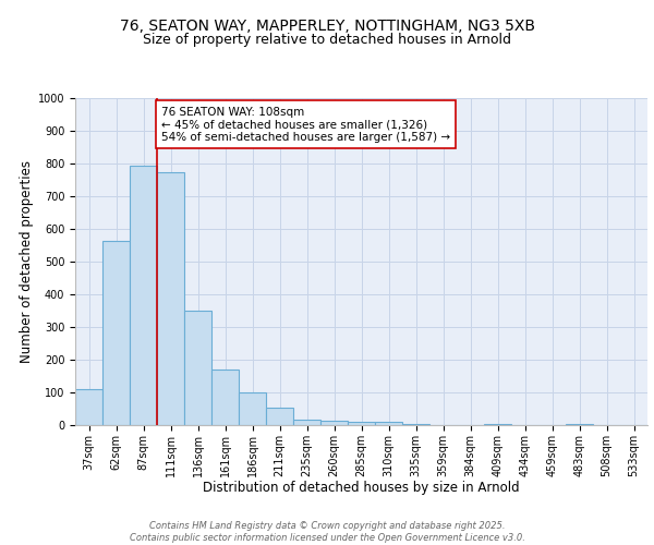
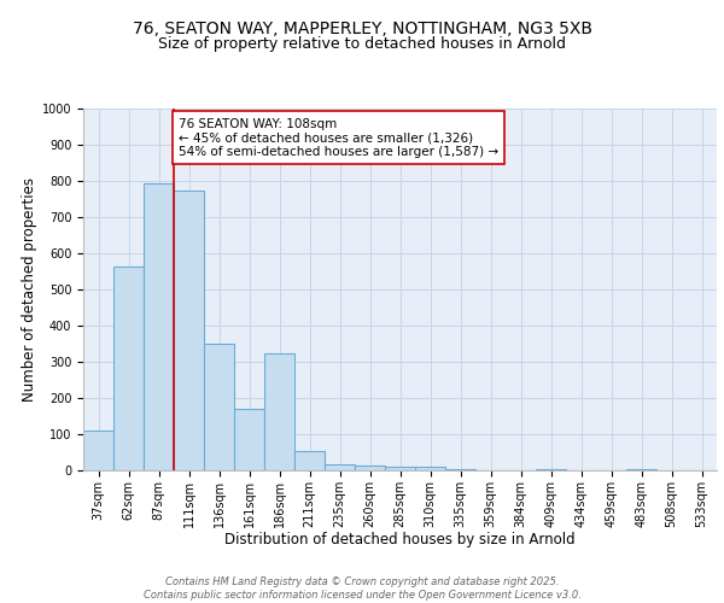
186sqm: 100 -> 325
